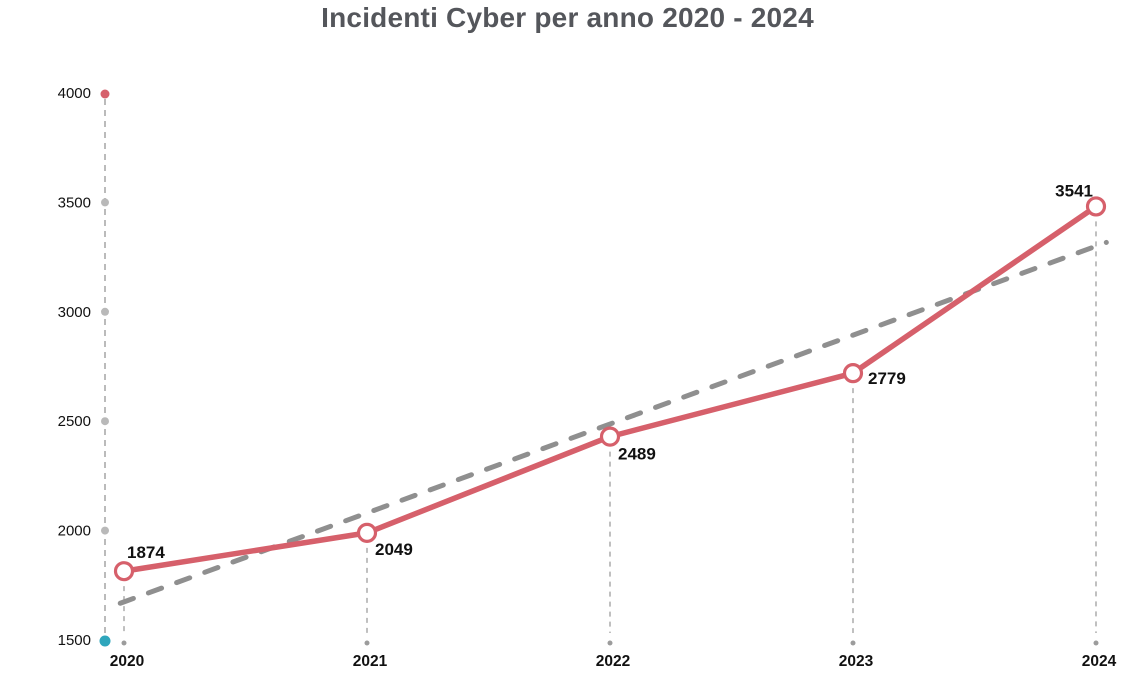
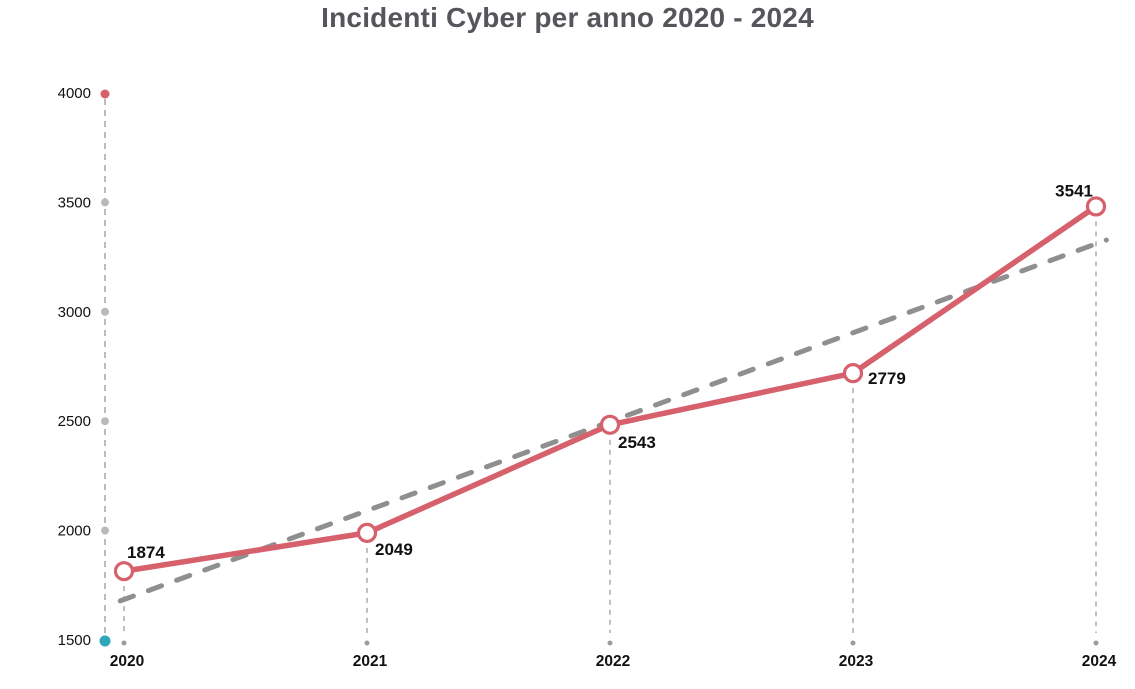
2022: 2489 -> 2543
